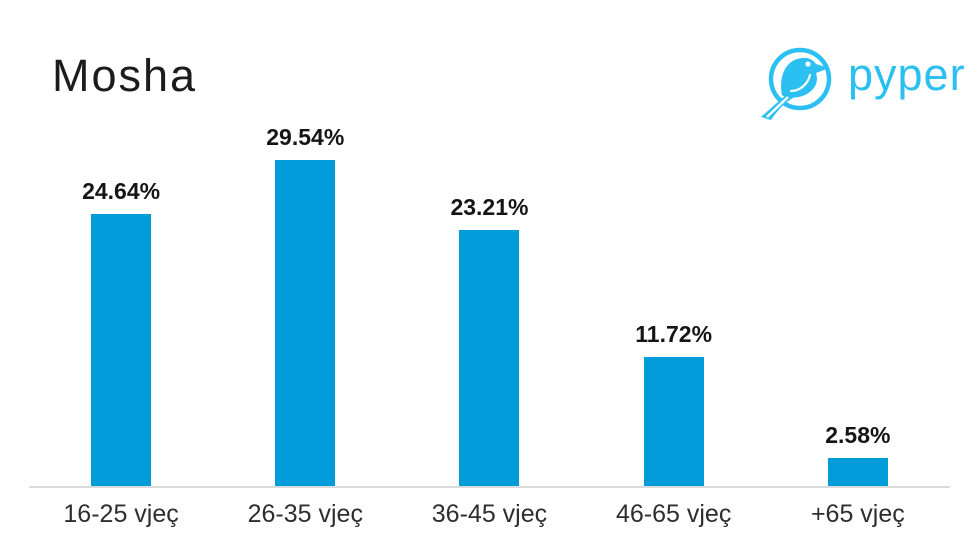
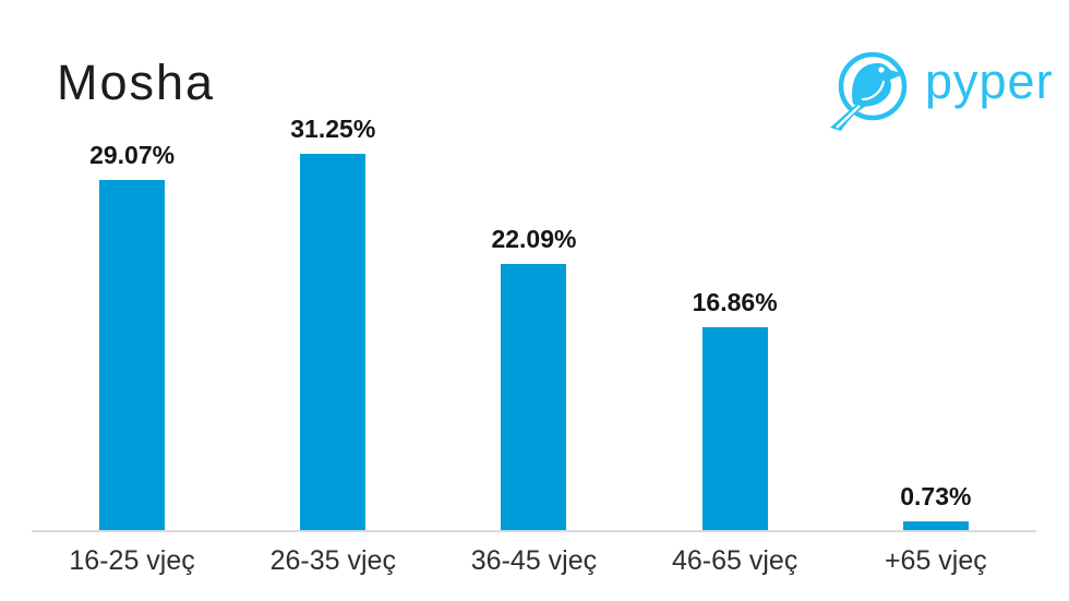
16-25 vjeç: 24.64% -> 29.07%
26-35 vjeç: 29.54% -> 31.25%
36-45 vjeç: 23.21% -> 22.09%
46-65 vjeç: 11.72% -> 16.86%
+65 vjeç: 2.58% -> 0.73%
